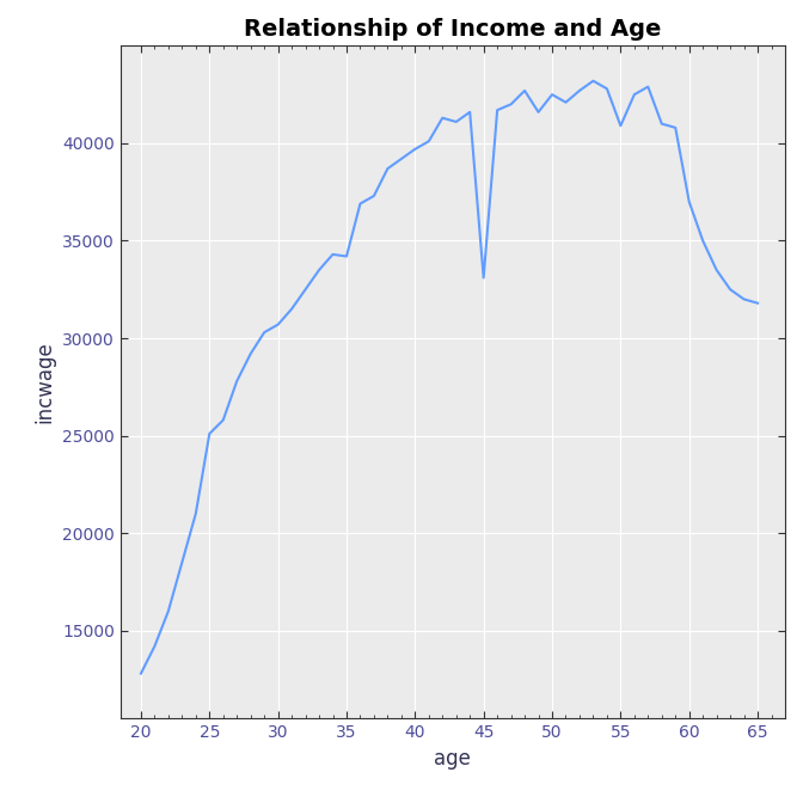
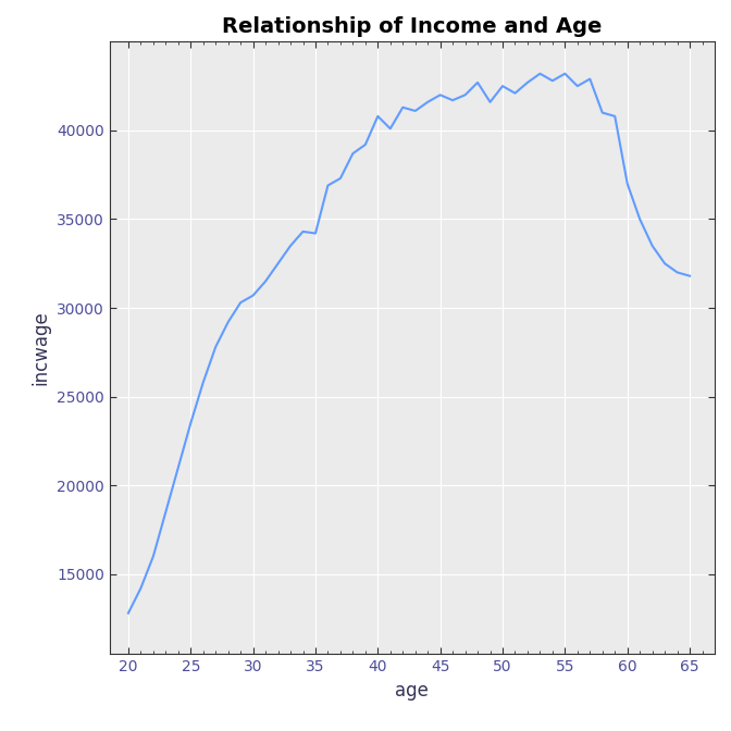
25: 25100 -> 23500
40: 39700 -> 40800
45: 33100 -> 42000
55: 40900 -> 43200
